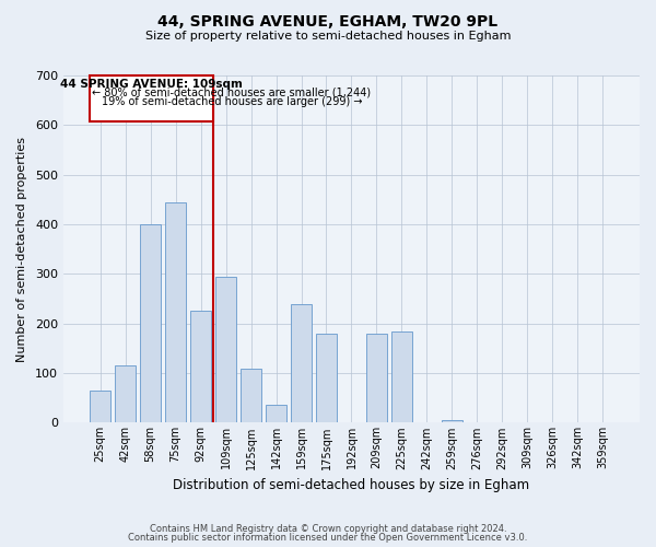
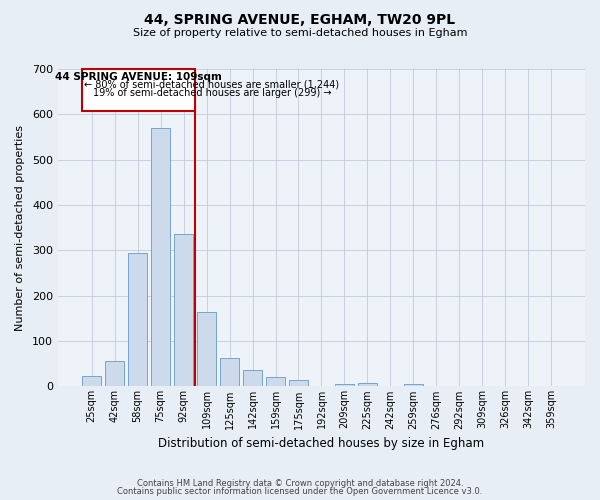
25sqm: 65 -> 22
42sqm: 115 -> 55
58sqm: 400 -> 295
75sqm: 445 -> 570
92sqm: 225 -> 335
109sqm: 295 -> 165
125sqm: 110 -> 62
159sqm: 240 -> 20
175sqm: 180 -> 15
209sqm: 180 -> 6
225sqm: 185 -> 8
